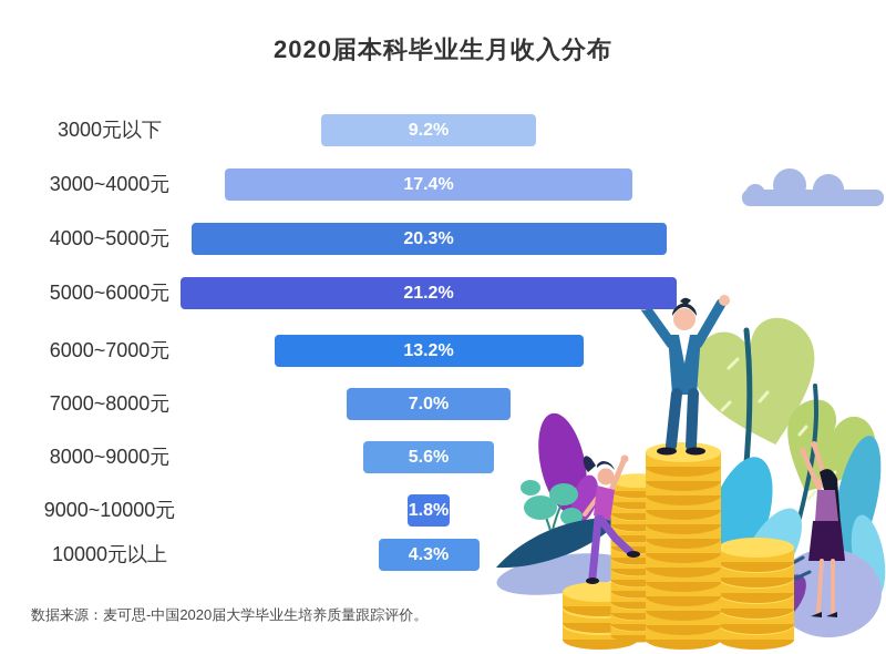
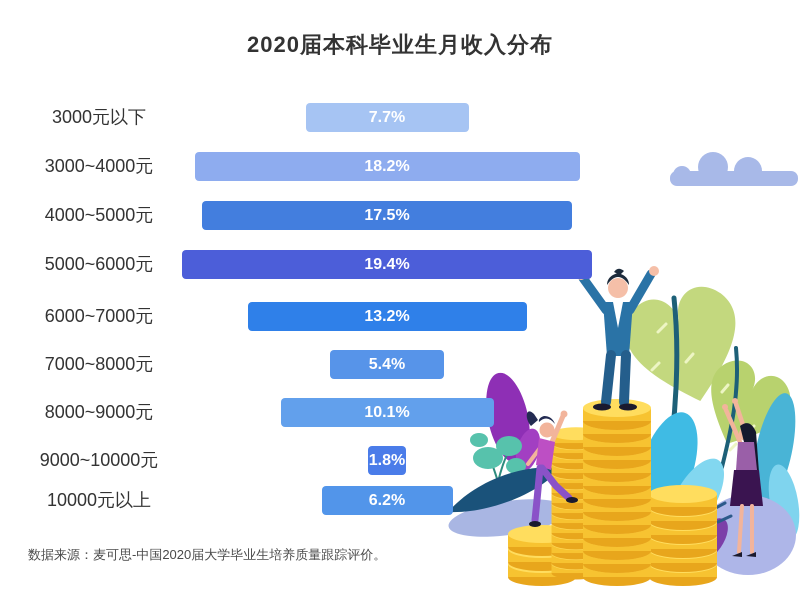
3000元以下: 9.2% -> 7.7%
3000~4000元: 17.4% -> 18.2%
4000~5000元: 20.3% -> 17.5%
5000~6000元: 21.2% -> 19.4%
7000~8000元: 7.0% -> 5.4%
8000~9000元: 5.6% -> 10.1%
10000元以上: 4.3% -> 6.2%
